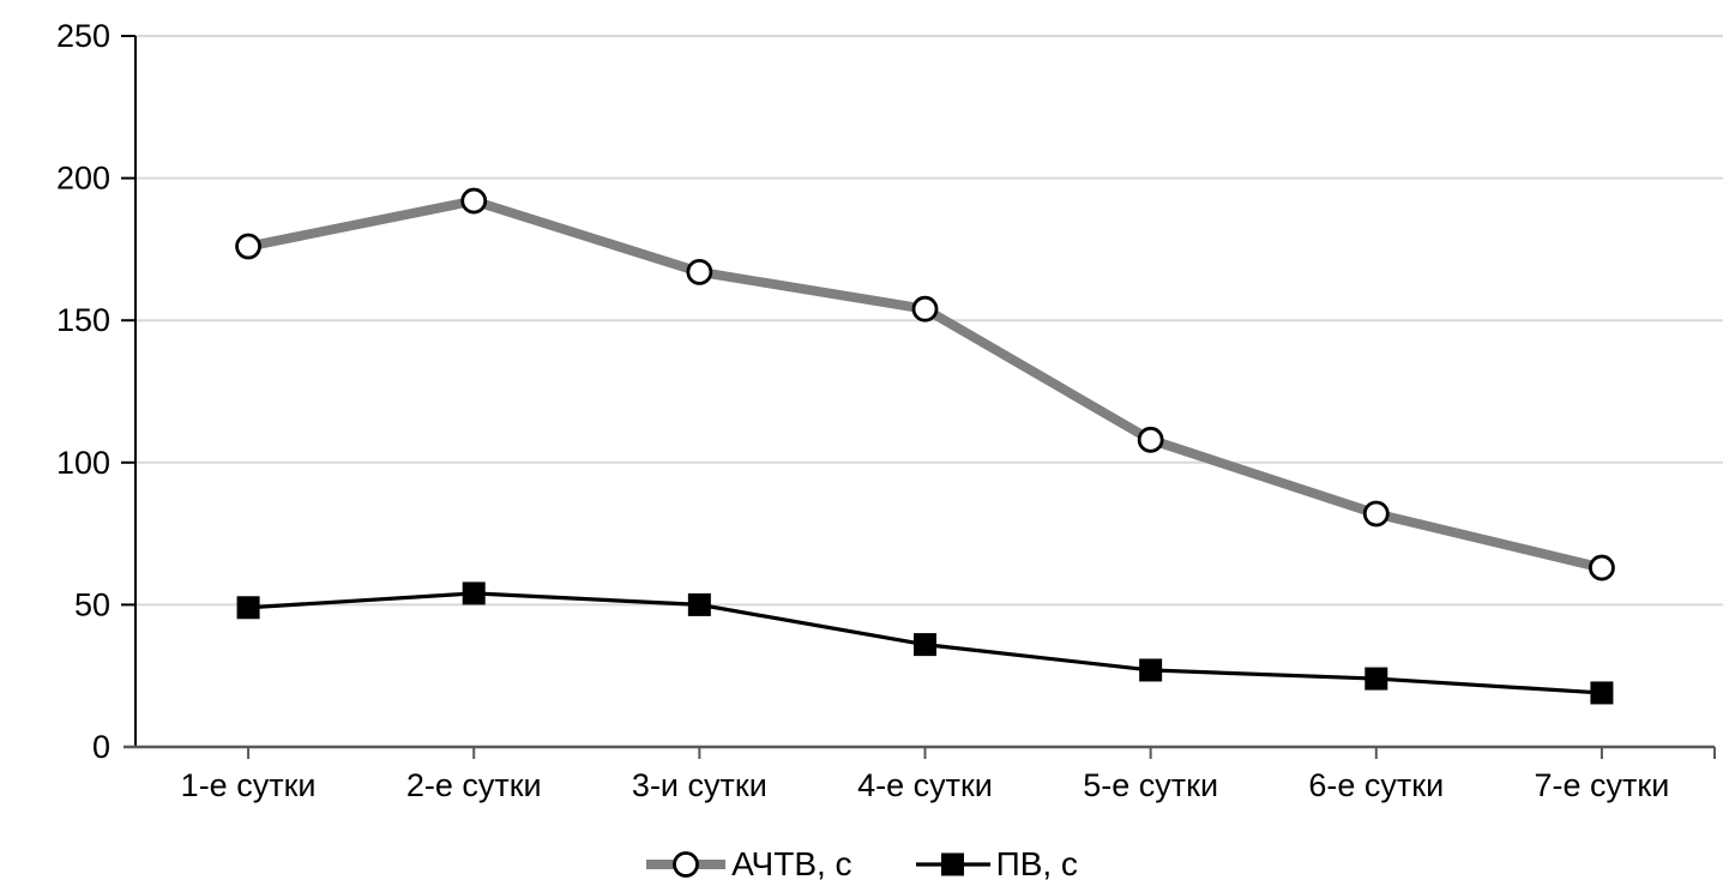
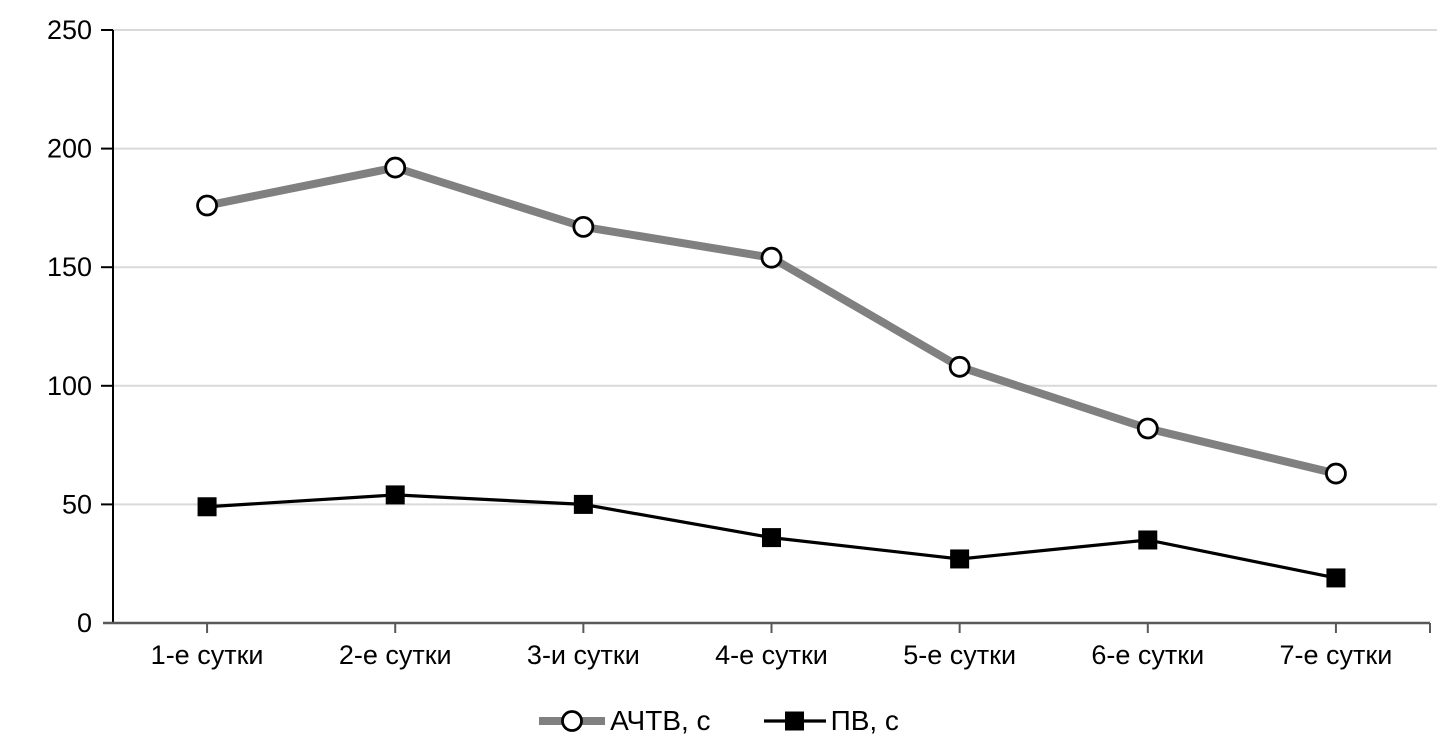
ПВ, с/6-е сутки: 24 -> 35
